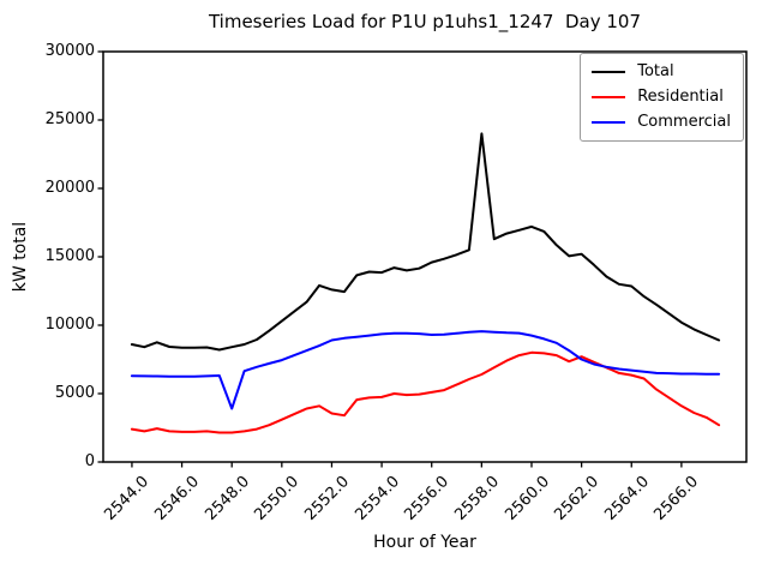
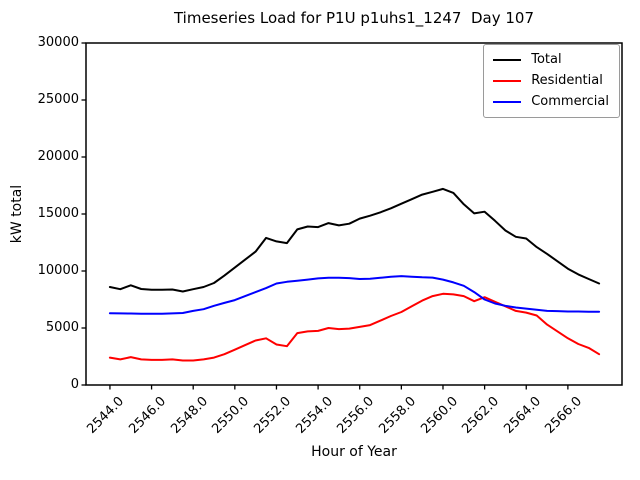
Commercial/2548.0: 3900 -> 6500
Total/2558.0: 24000 -> 15900
